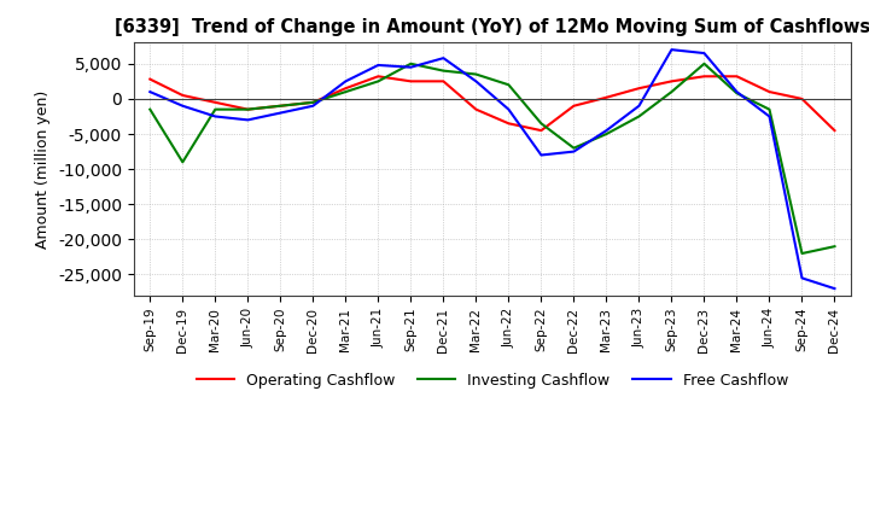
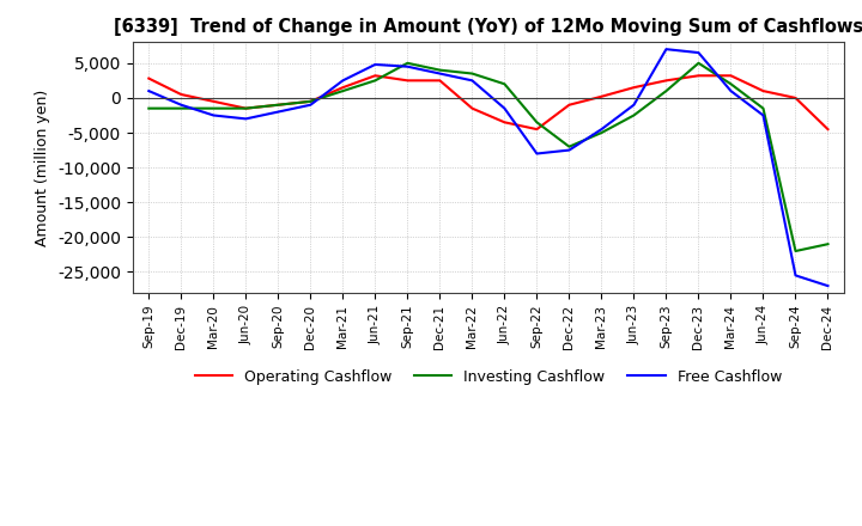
Investing Cashflow/Dec-19: -9,000 -> -1,500
Free Cashflow/Dec-21: 5,800 -> 3,500
Investing Cashflow/Mar-24: 800 -> 2,000
